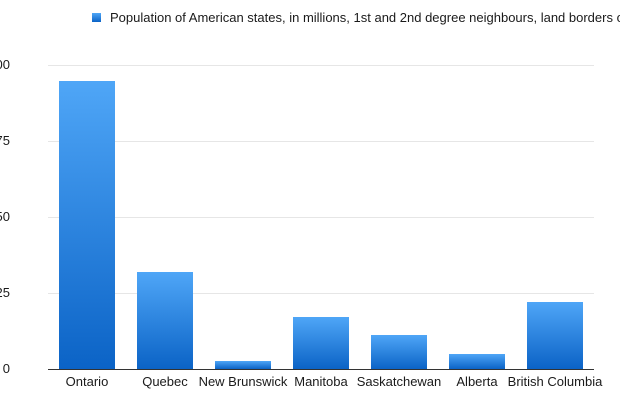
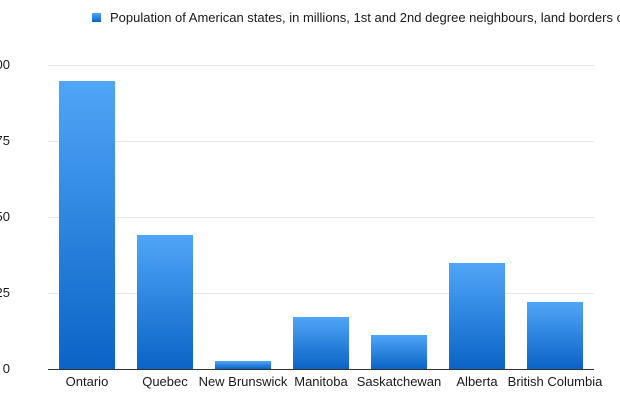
Quebec: 32 -> 44
Alberta: 5 -> 35
